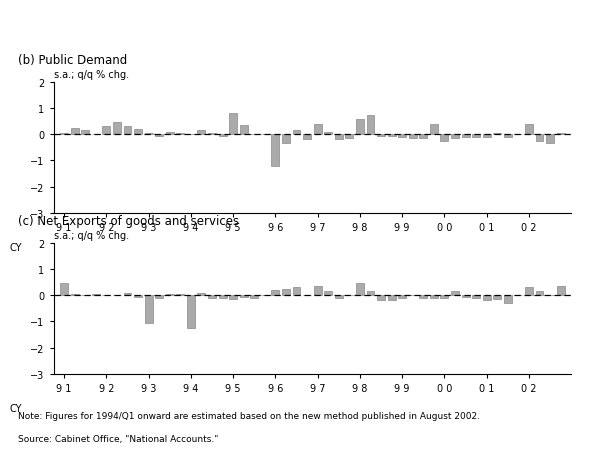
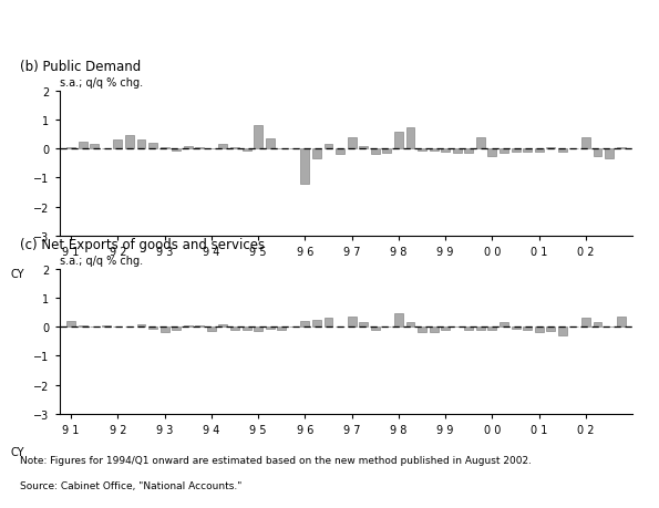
9 1: 0.45 -> 0.20
9 3: -1.05 -> -0.20
9 4: -1.25 -> -0.15
